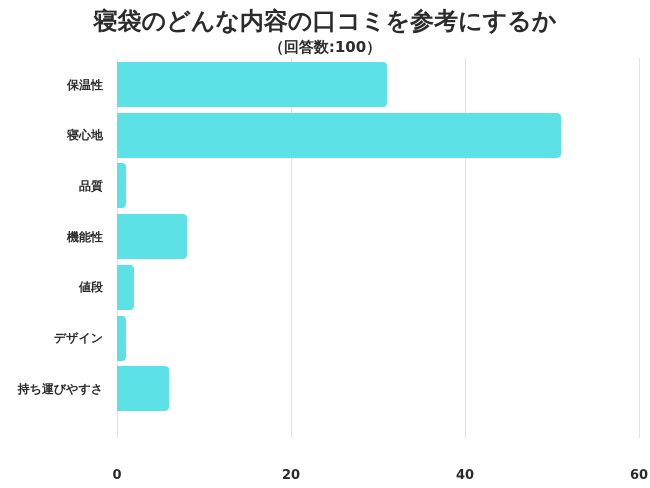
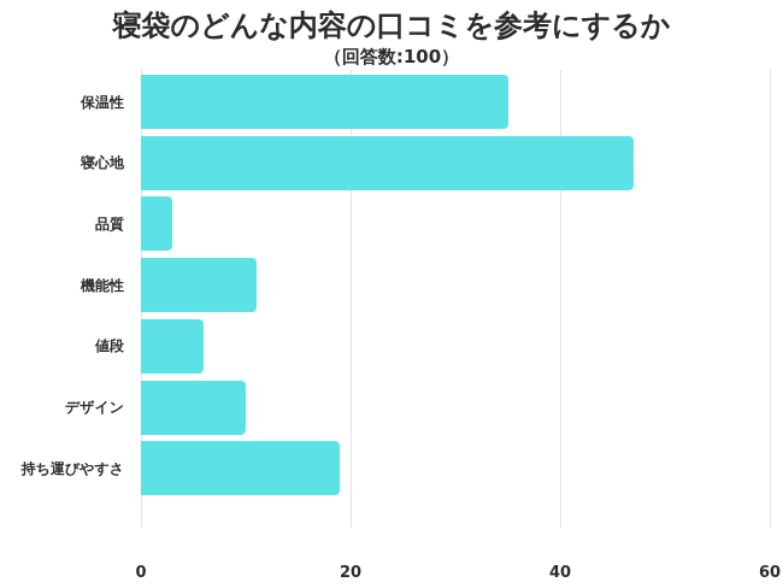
保温性: 31 -> 35
寝心地: 51 -> 47
品質: 1 -> 3
機能性: 8 -> 11
値段: 2 -> 6
デザイン: 1 -> 10
持ち運びやすさ: 6 -> 19
